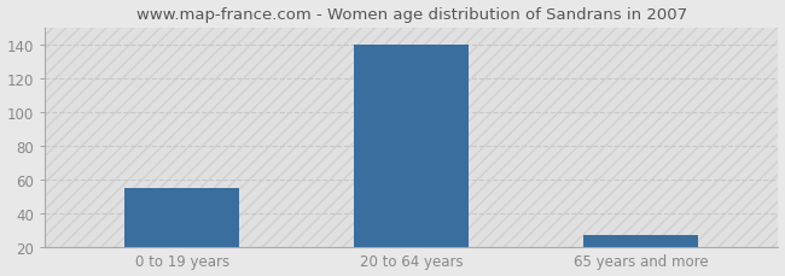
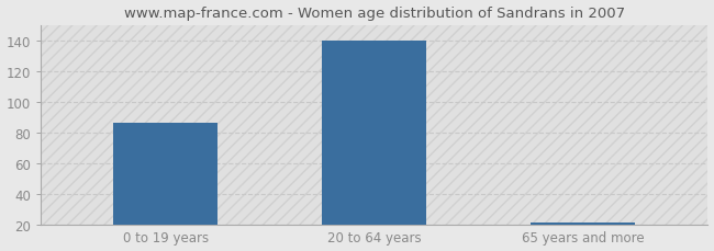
0 to 19 years: 55 -> 86
65 years and more: 27 -> 21
